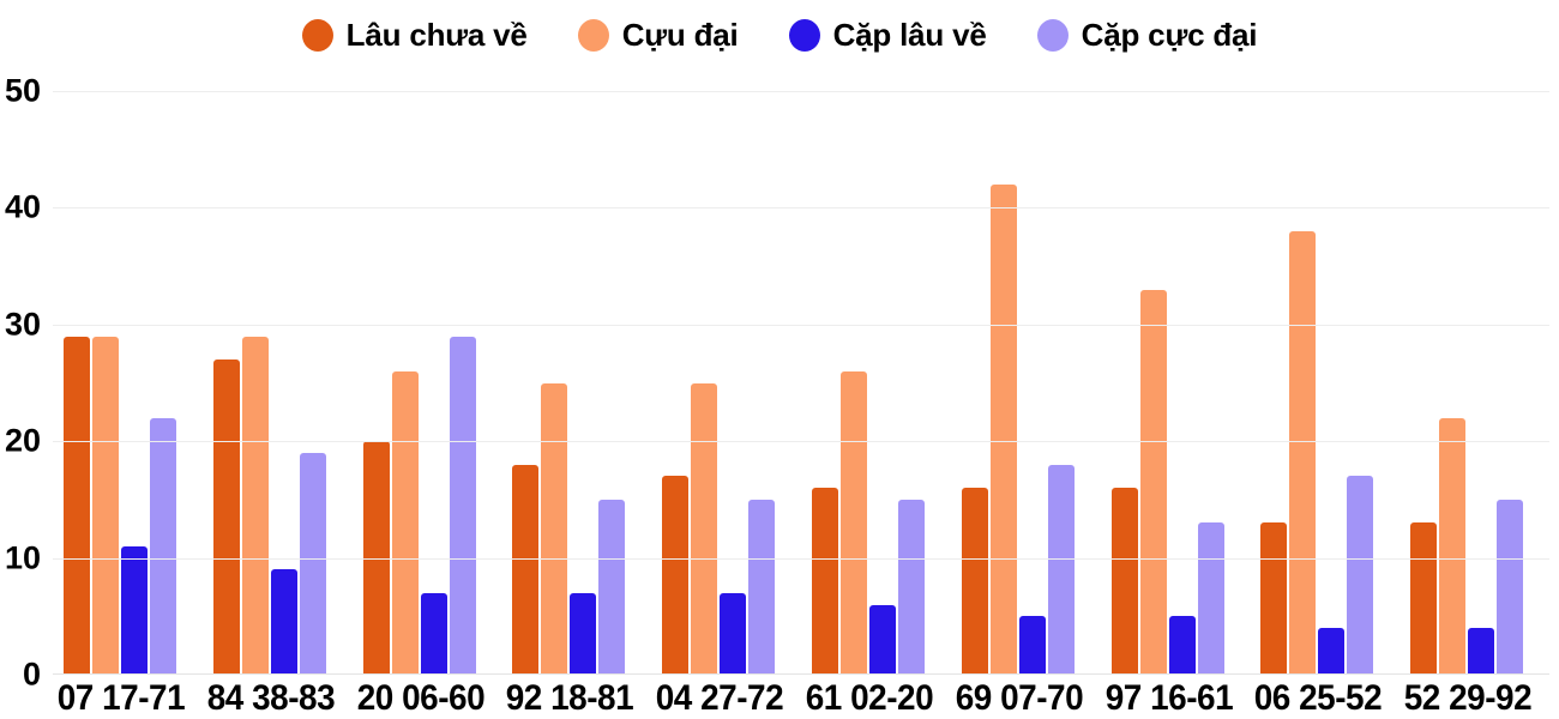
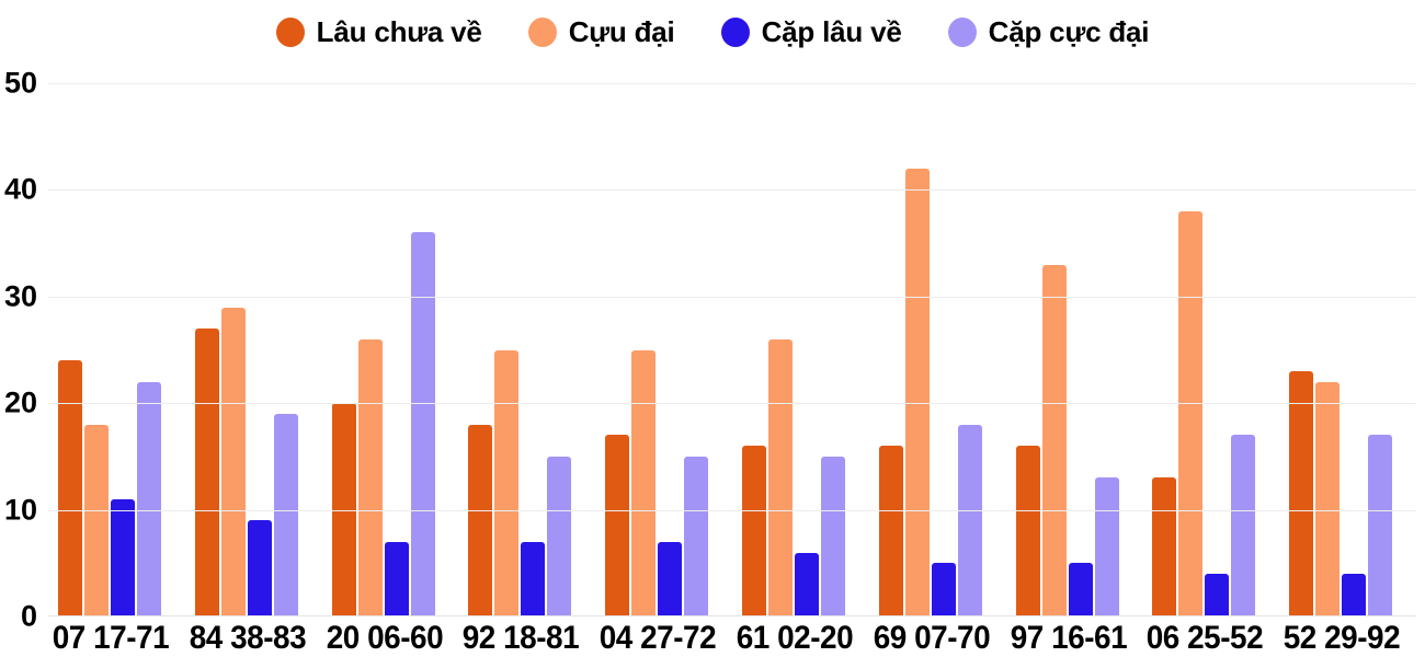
Lâu chưa về/07 17-71: 29 -> 24
Cựu đại/07 17-71: 29 -> 18
Cặp cực đại/20 06-60: 29 -> 36
Lâu chưa về/52 29-92: 13 -> 23
Cặp cực đại/52 29-92: 15 -> 17
